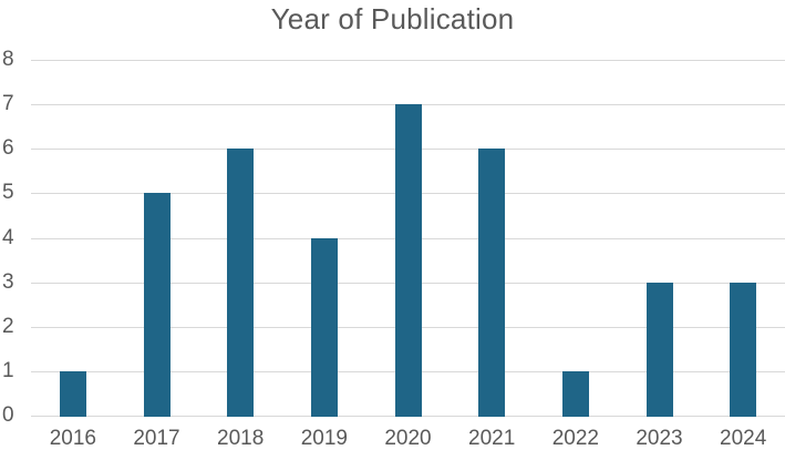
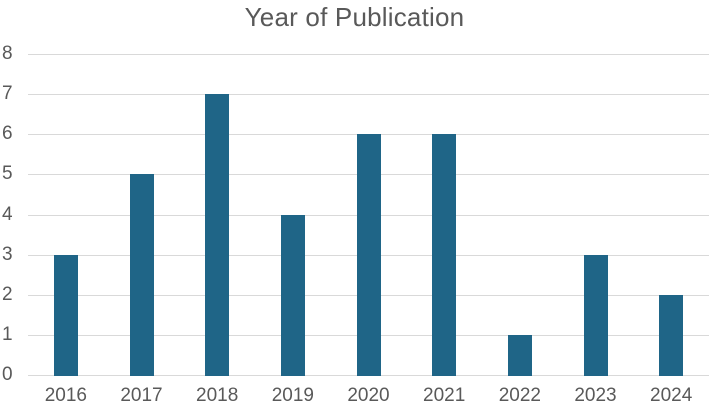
2016: 1 -> 3
2018: 6 -> 7
2020: 7 -> 6
2024: 3 -> 2
